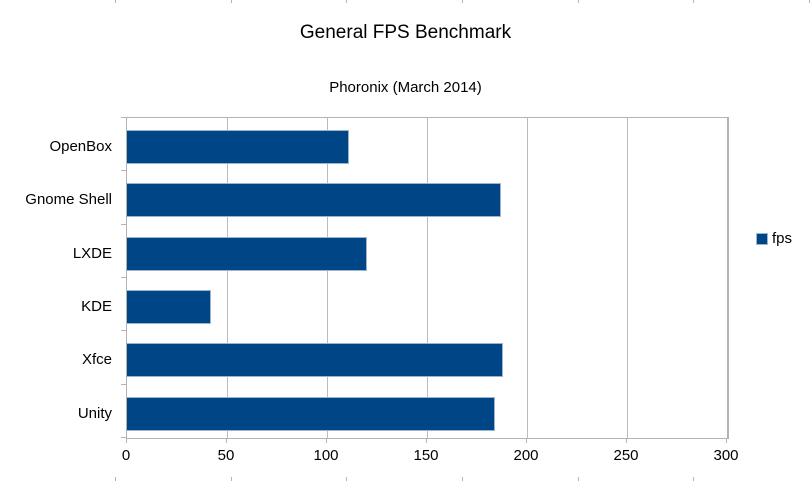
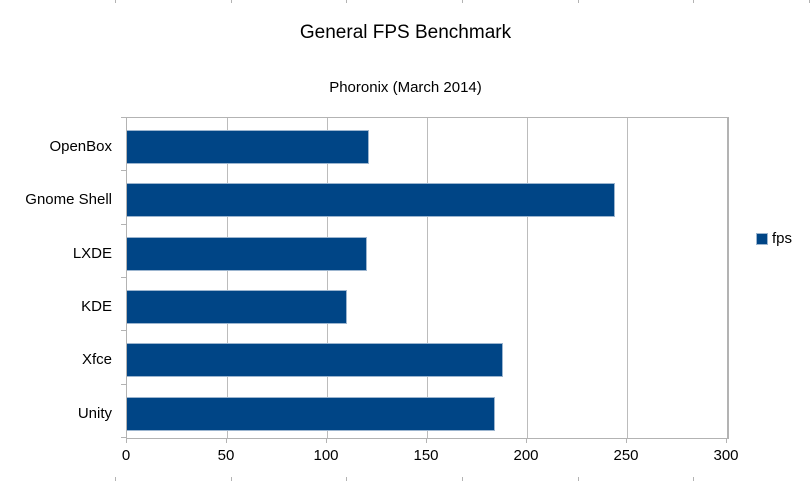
OpenBox: 111 -> 121
Gnome Shell: 187 -> 244
KDE: 42 -> 110
